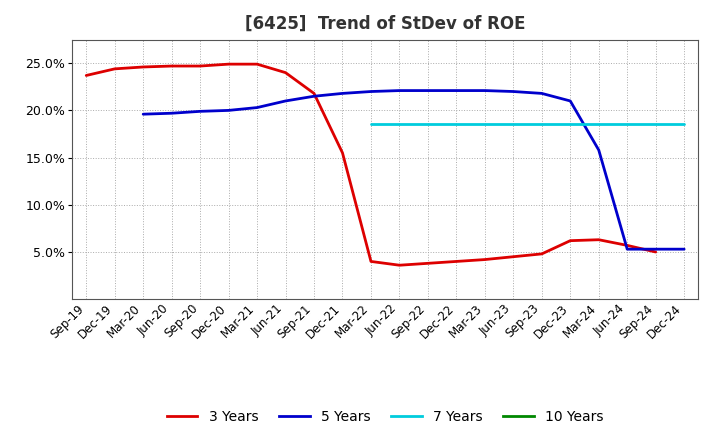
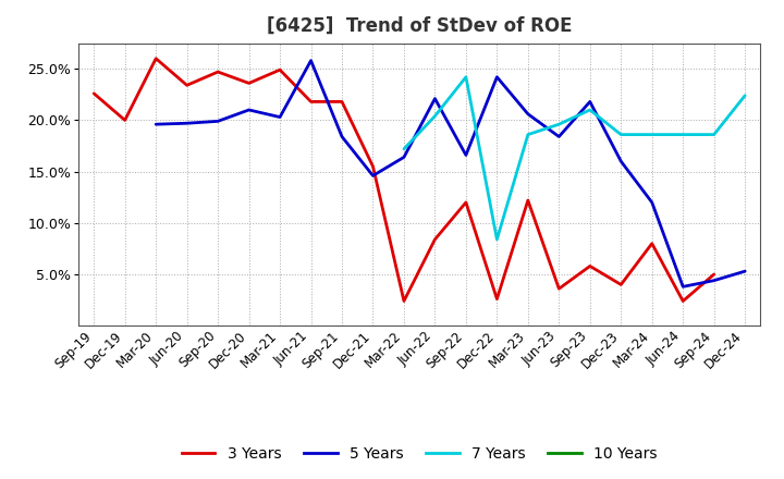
3 Years/Sep-19: 23.7% -> 22.6%
3 Years/Dec-19: 24.4% -> 20.0%
3 Years/Mar-20: 24.6% -> 26.0%
3 Years/Jun-20: 24.7% -> 23.4%
3 Years/Dec-20: 24.9% -> 23.6%
5 Years/Dec-20: 20.0% -> 21.0%
3 Years/Jun-21: 24.0% -> 21.8%
5 Years/Jun-21: 21.0% -> 25.8%
5 Years/Sep-21: 21.5% -> 18.4%
5 Years/Dec-21: 21.8% -> 14.6%
3 Years/Mar-22: 4.0% -> 2.4%
5 Years/Mar-22: 22.0% -> 16.4%
7 Years/Mar-22: 18.6% -> 17.2%
3 Years/Jun-22: 3.6% -> 8.4%
7 Years/Jun-22: 18.6% -> 20.4%
3 Years/Sep-22: 3.8% -> 12.0%
5 Years/Sep-22: 22.1% -> 16.6%
7 Years/Sep-22: 18.6% -> 24.2%
3 Years/Dec-22: 4.0% -> 2.6%
5 Years/Dec-22: 22.1% -> 24.2%
7 Years/Dec-22: 18.6% -> 8.4%
3 Years/Mar-23: 4.2% -> 12.2%
5 Years/Mar-23: 22.1% -> 20.6%
3 Years/Jun-23: 4.5% -> 3.6%
5 Years/Jun-23: 22.0% -> 18.4%
7 Years/Jun-23: 18.6% -> 19.6%
3 Years/Sep-23: 4.8% -> 5.8%
7 Years/Sep-23: 18.6% -> 21.0%
3 Years/Dec-23: 6.2% -> 4.0%
5 Years/Dec-23: 21.0% -> 16.0%
3 Years/Mar-24: 6.3% -> 8.0%
5 Years/Mar-24: 15.8% -> 12.0%
3 Years/Jun-24: 5.7% -> 2.4%
5 Years/Jun-24: 5.3% -> 3.8%
5 Years/Sep-24: 5.3% -> 4.4%
7 Years/Dec-24: 18.6% -> 22.4%
